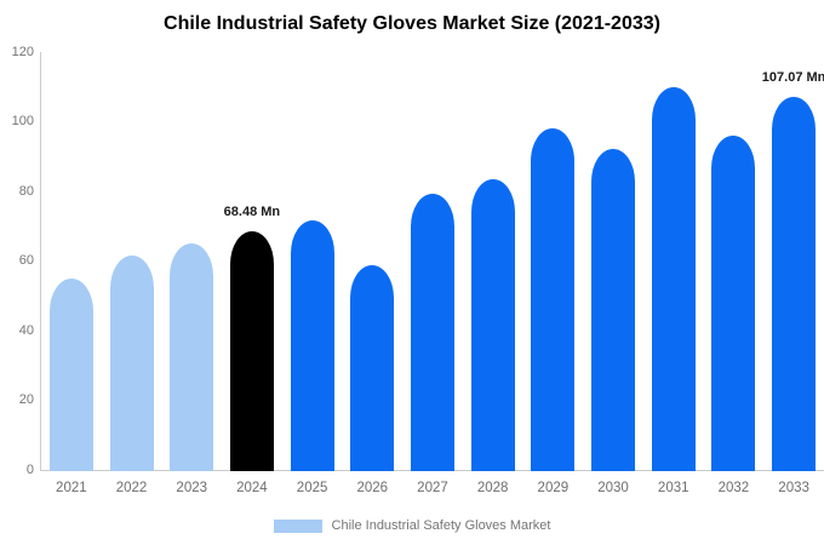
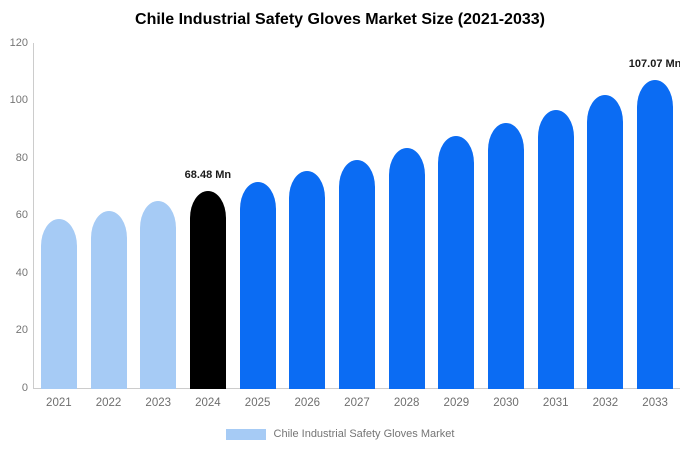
2021: 55 -> 59
2026: 59 -> 76
2029: 98 -> 88
2031: 110 -> 97
2032: 96 -> 102
